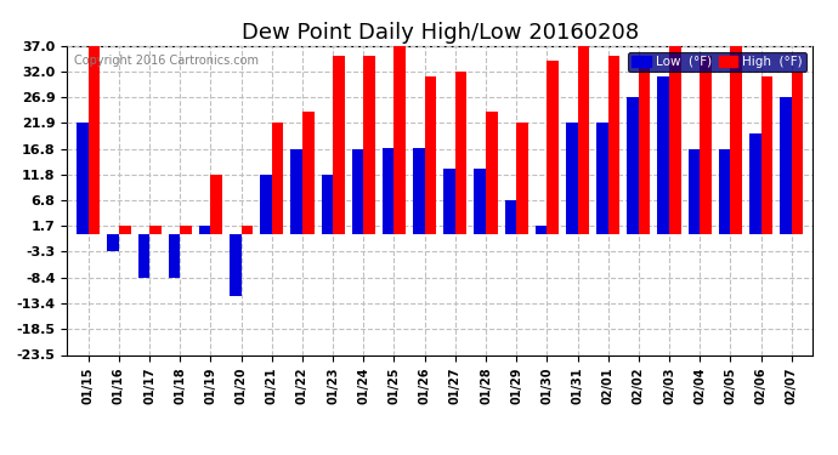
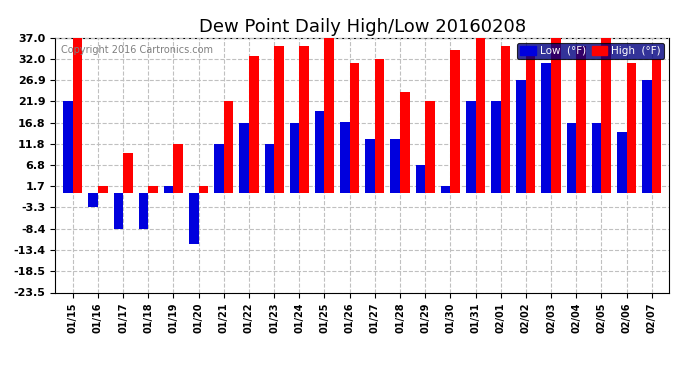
High (°F)/01/17: 1.7 -> 9.5
High (°F)/01/22: 24.1 -> 32.5
Low (°F)/01/25: 17.0 -> 19.5
Low (°F)/02/06: 19.9 -> 14.5
